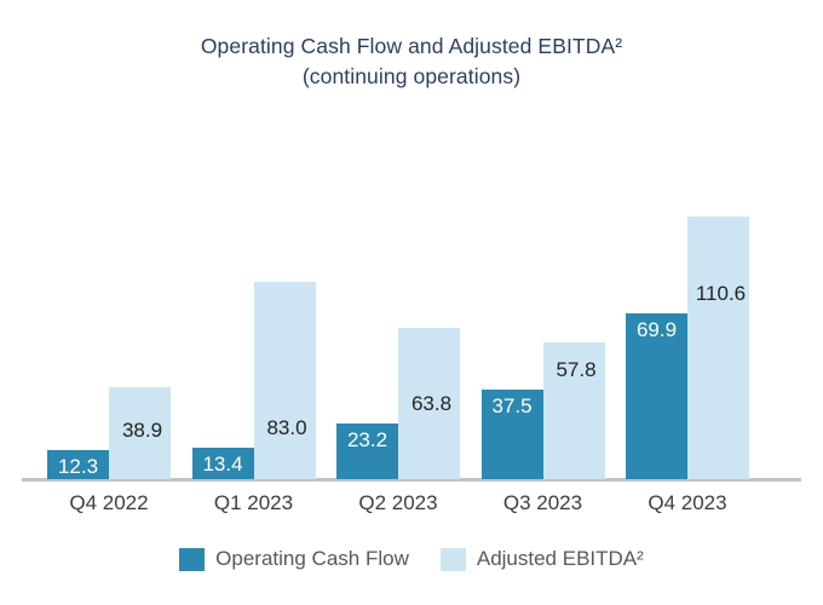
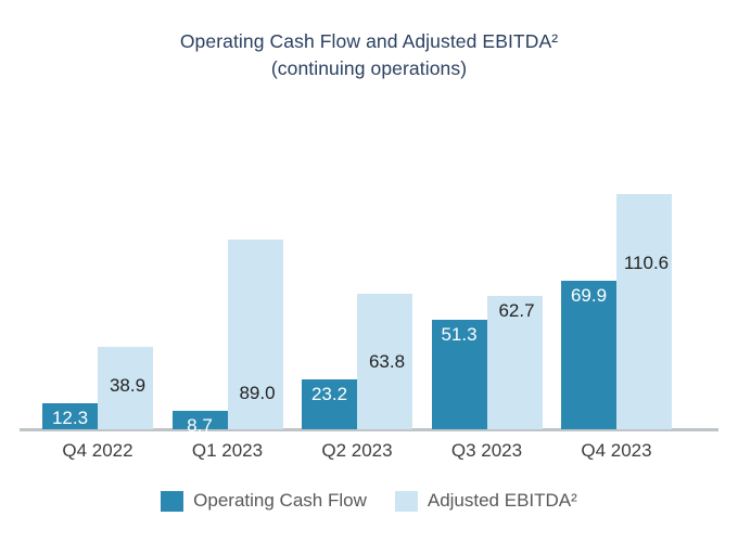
Operating Cash Flow/Q1 2023: 13.4 -> 8.7
Adjusted EBITDA²/Q1 2023: 83.0 -> 89.0
Operating Cash Flow/Q3 2023: 37.5 -> 51.3
Adjusted EBITDA²/Q3 2023: 57.8 -> 62.7
